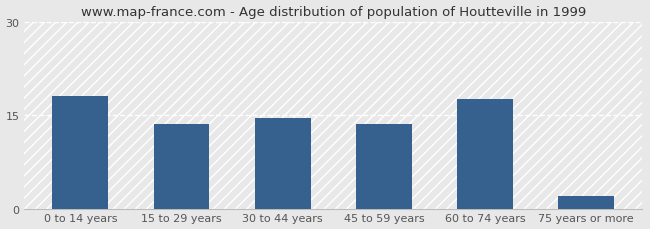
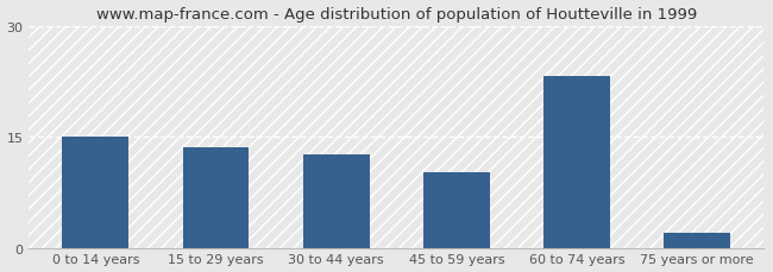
0 to 14 years: 18.0 -> 15.0
30 to 44 years: 14.5 -> 12.6
45 to 59 years: 13.5 -> 10.2
60 to 74 years: 17.5 -> 23.2
